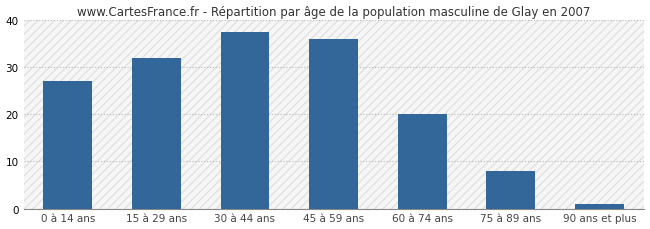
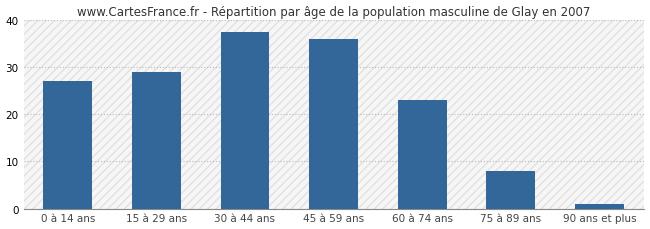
15 à 29 ans: 32.0 -> 29.0
60 à 74 ans: 20.0 -> 23.0
